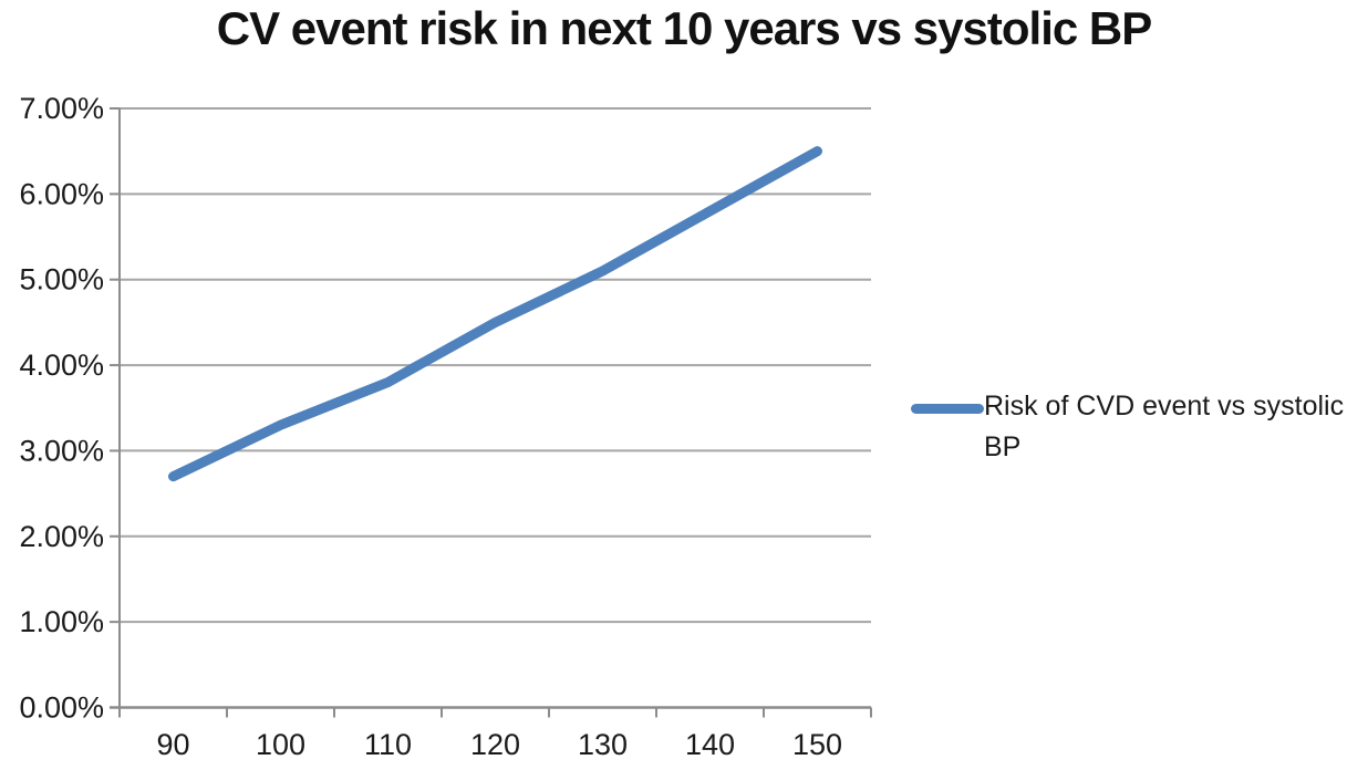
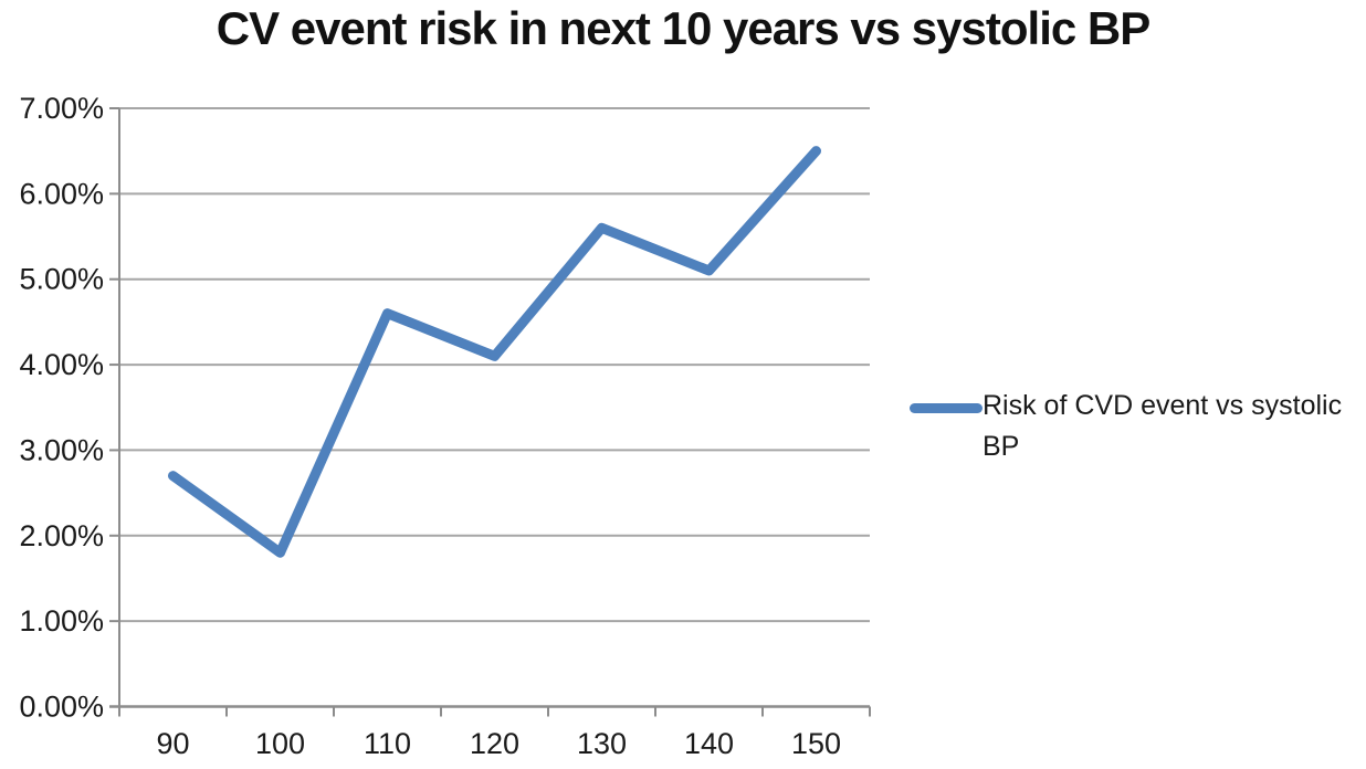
100: 3.3% -> 1.8%
110: 3.8% -> 4.6%
120: 4.5% -> 4.1%
130: 5.1% -> 5.6%
140: 5.8% -> 5.1%
